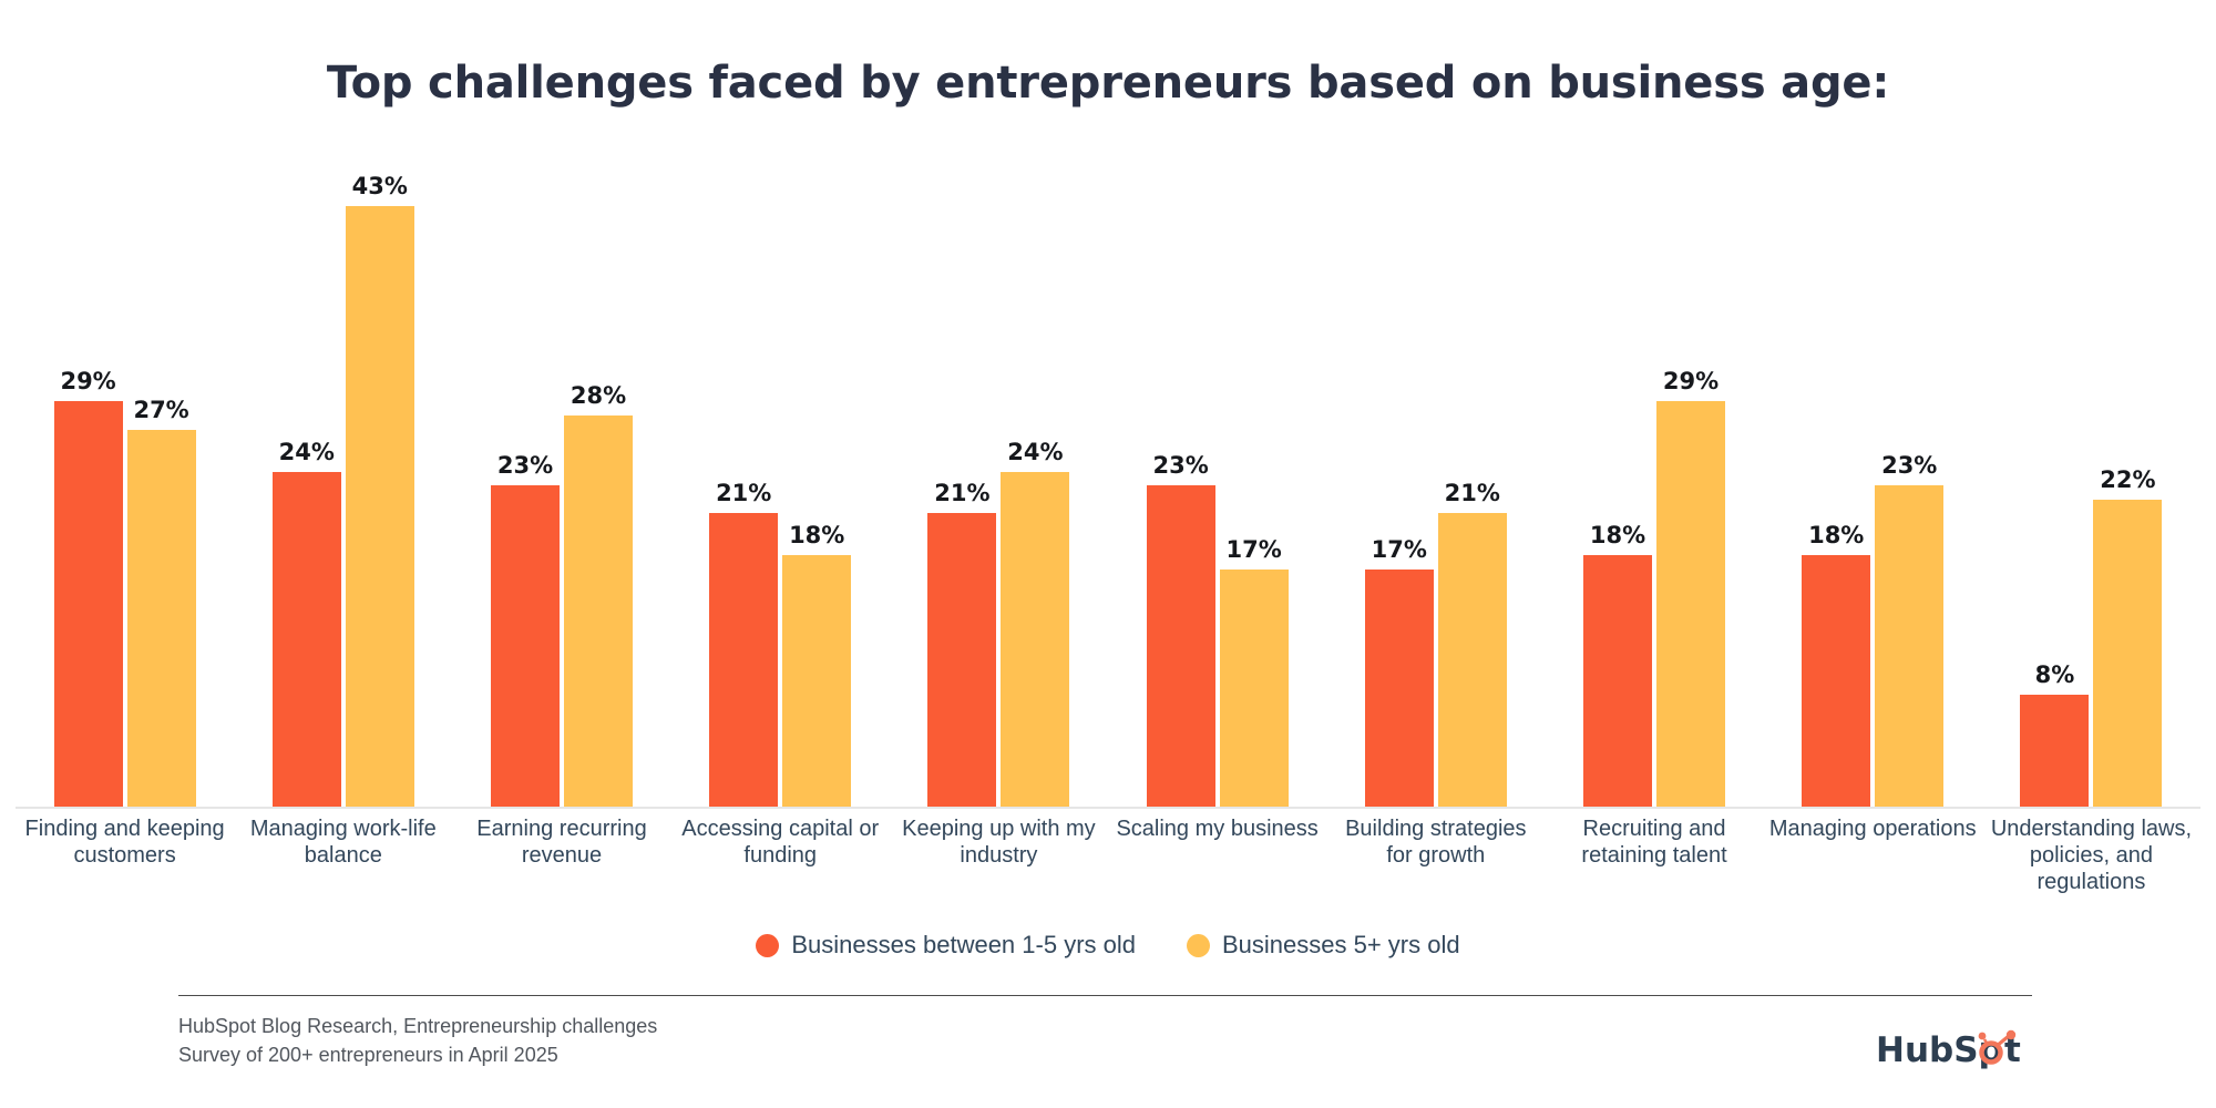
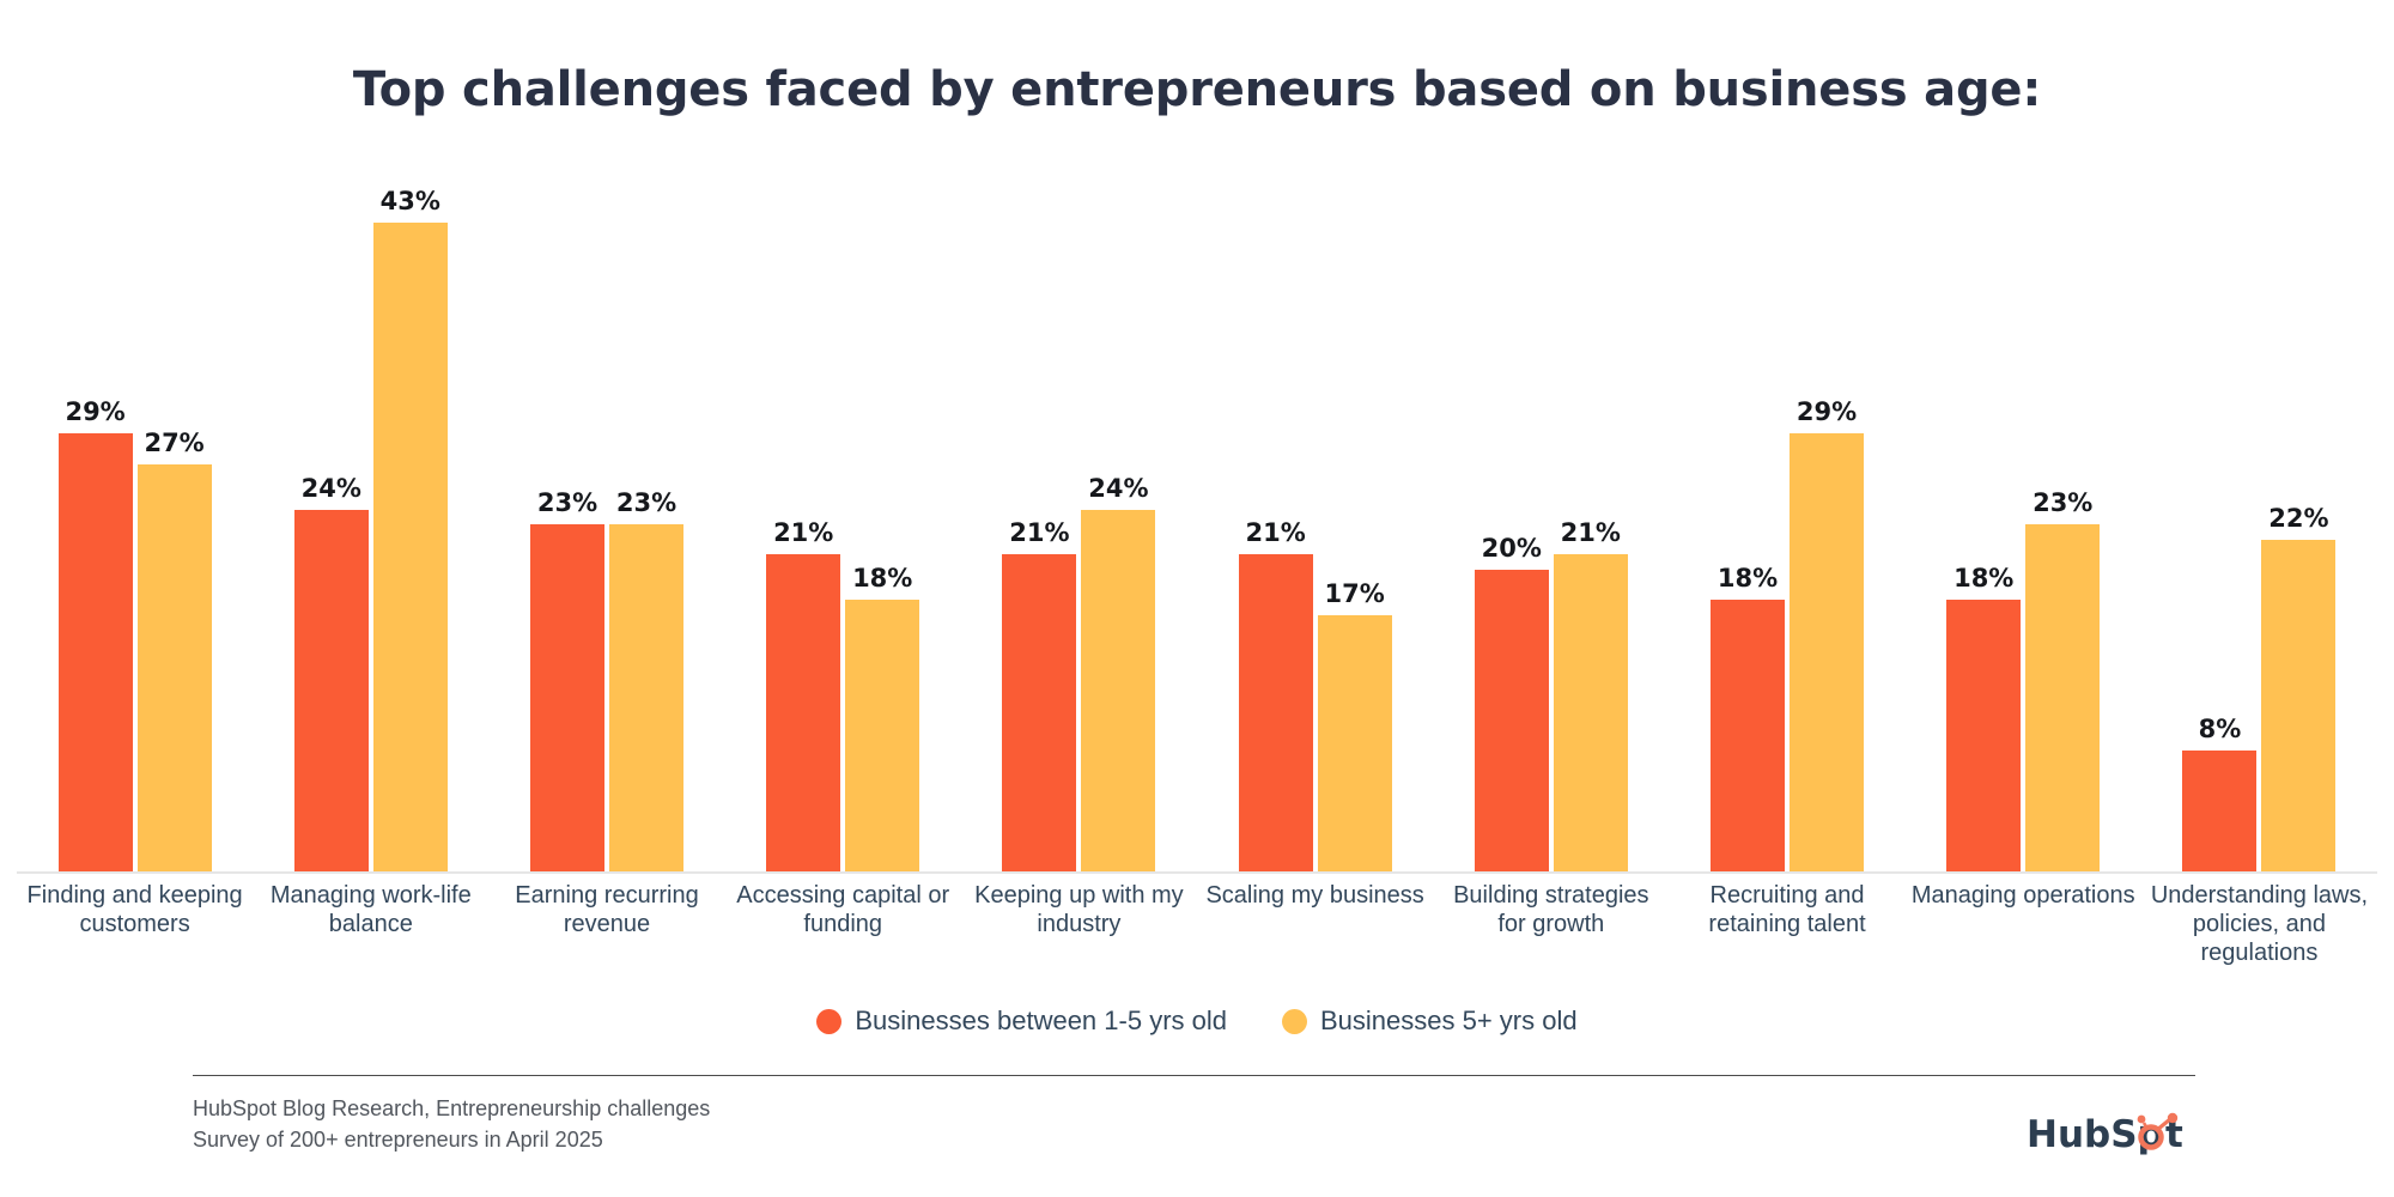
Businesses 5+ yrs old/Earning recurring revenue: 28% -> 23%
Businesses between 1-5 yrs old/Scaling my business: 23% -> 21%
Businesses between 1-5 yrs old/Building strategies for growth: 17% -> 20%
